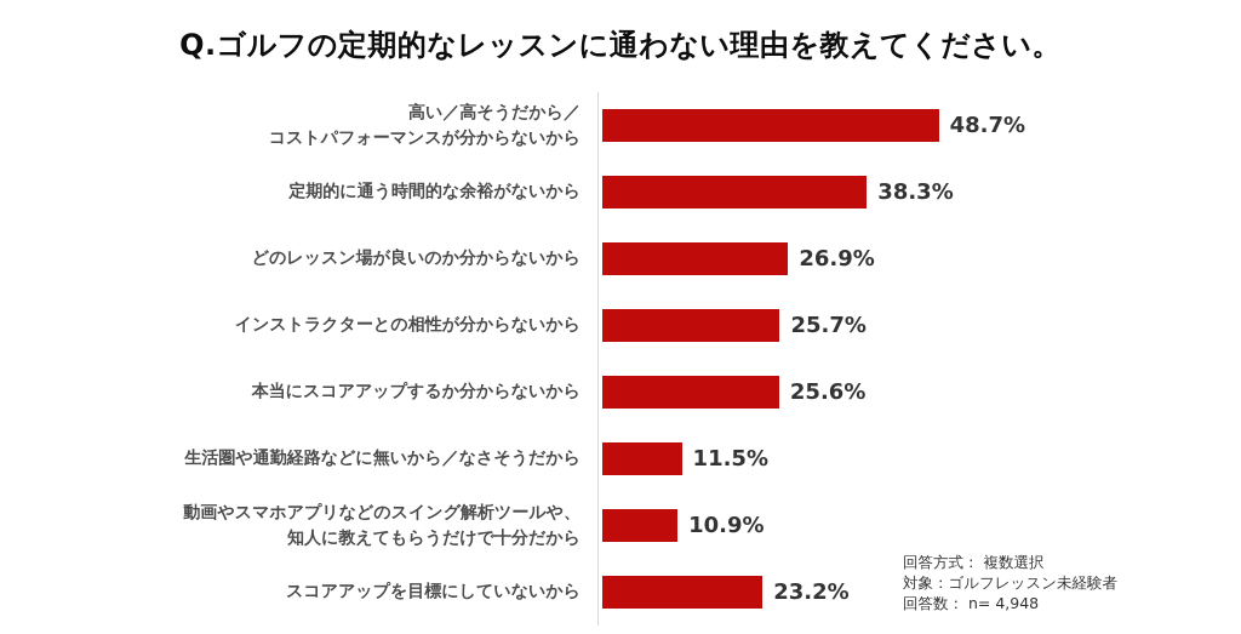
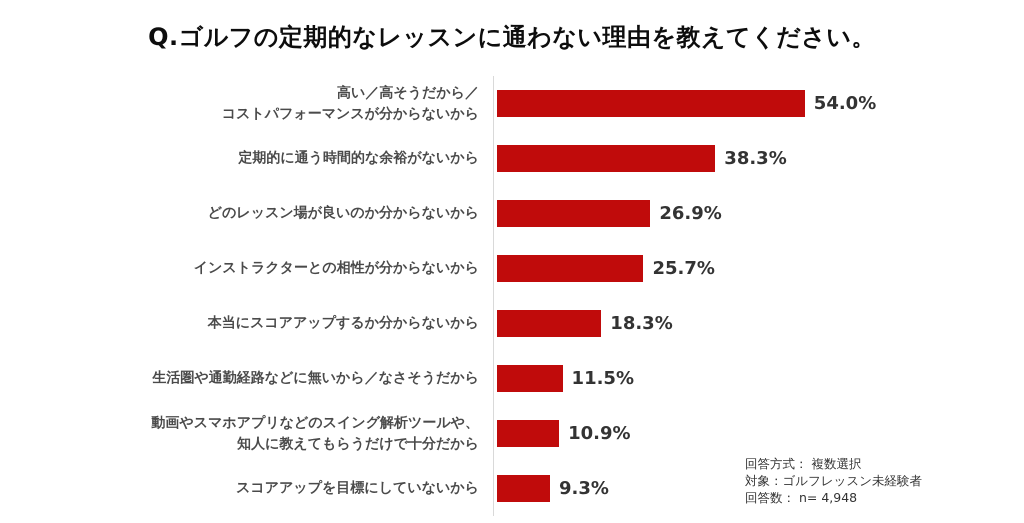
高い／高そうだから／ コストパフォーマンスが分からないから: 48.7% -> 54.0%
本当にスコアアップするか分からないから: 25.6% -> 18.3%
スコアアップを目標にしていないから: 23.2% -> 9.3%
